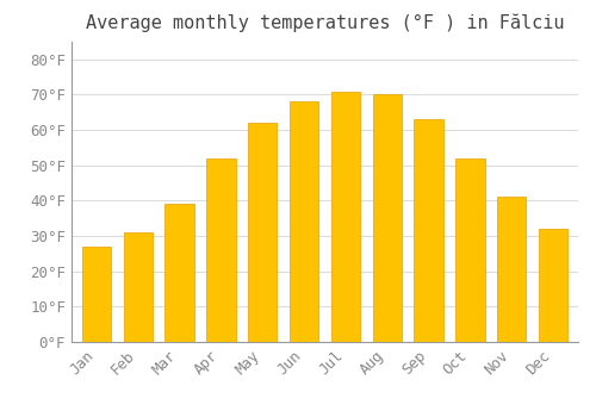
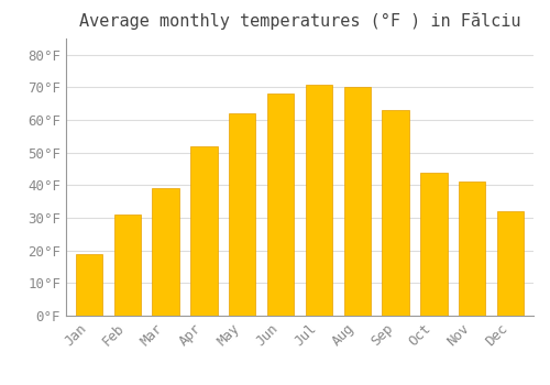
Jan: 27°F -> 19°F
Oct: 52°F -> 44°F
